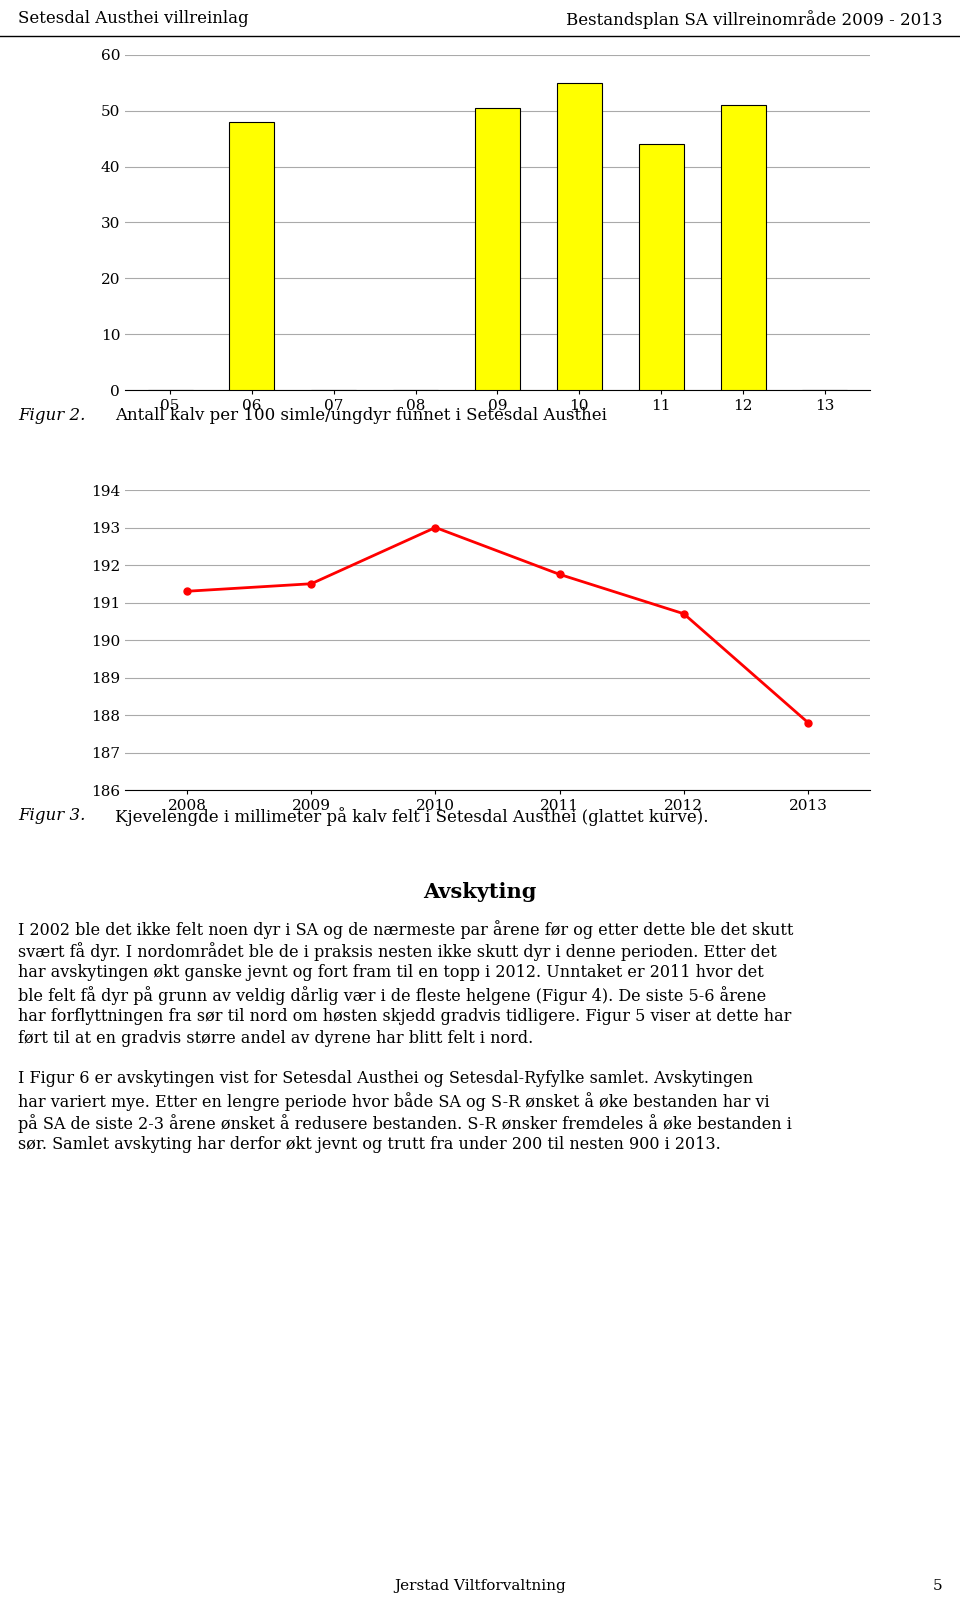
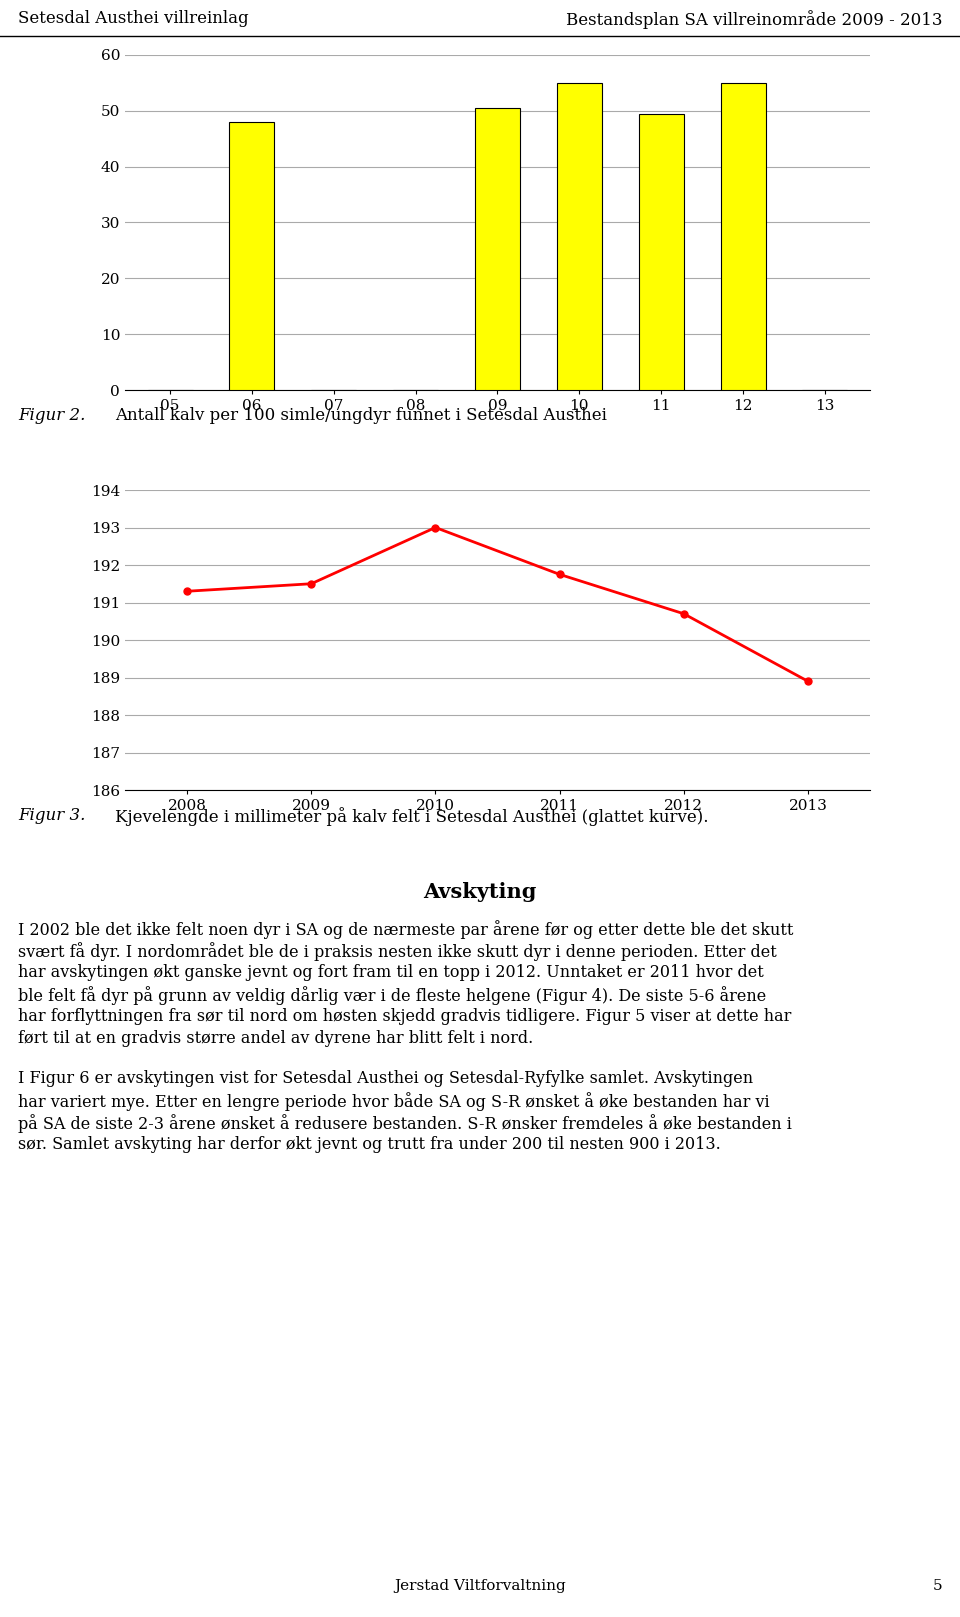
11: 44.0 -> 49.5
12: 51.0 -> 55.0
2013: 187.80 -> 188.90
